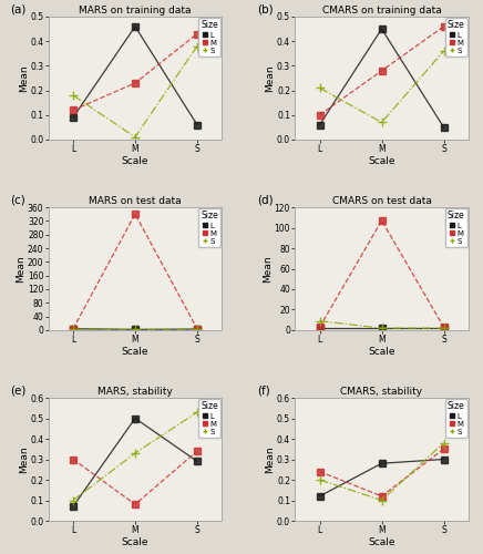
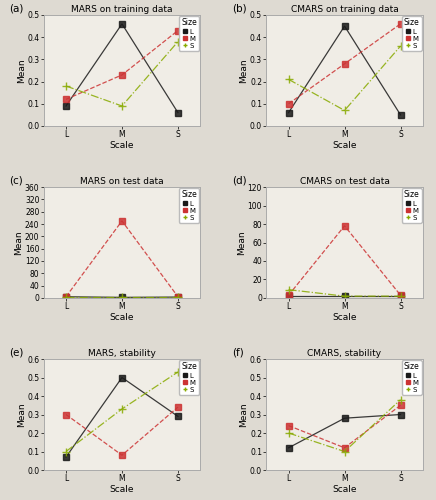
MARS on training data/S/M: 0.01 -> 0.09
MARS on test data/M/M: 340 -> 250
CMARS on test data/M/M: 107 -> 78
